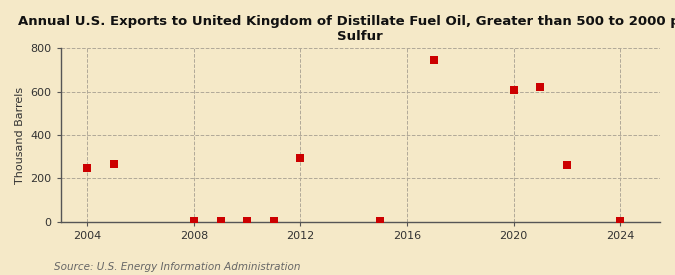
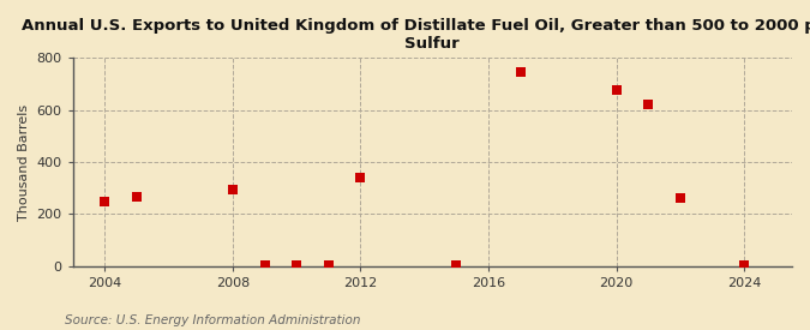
2008: 2 -> 295
2012: 293 -> 340
2020: 610 -> 675
